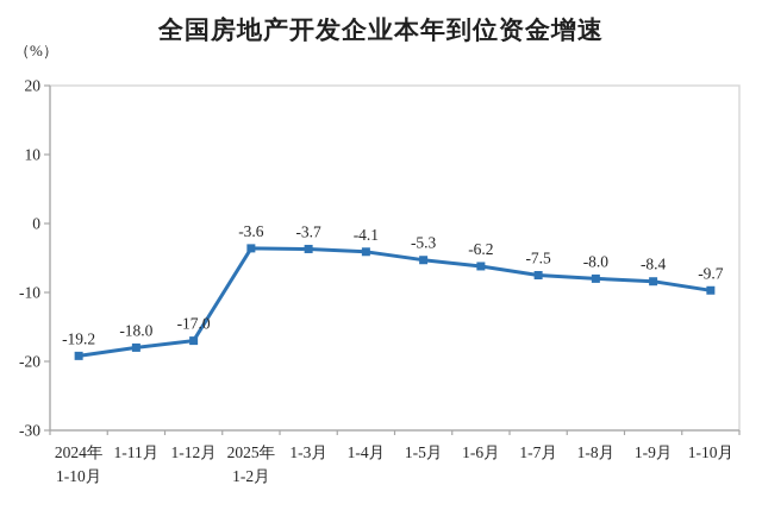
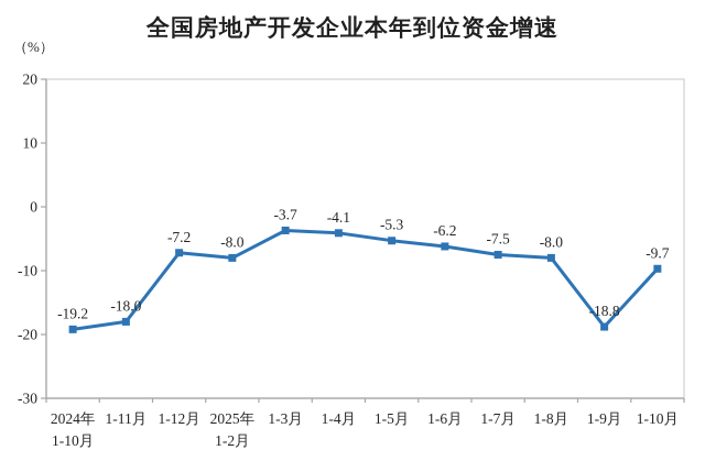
1-12月: -17.0 -> -7.2
2025年 1-2月: -3.6 -> -8.0
1-9月: -8.4 -> -18.8
